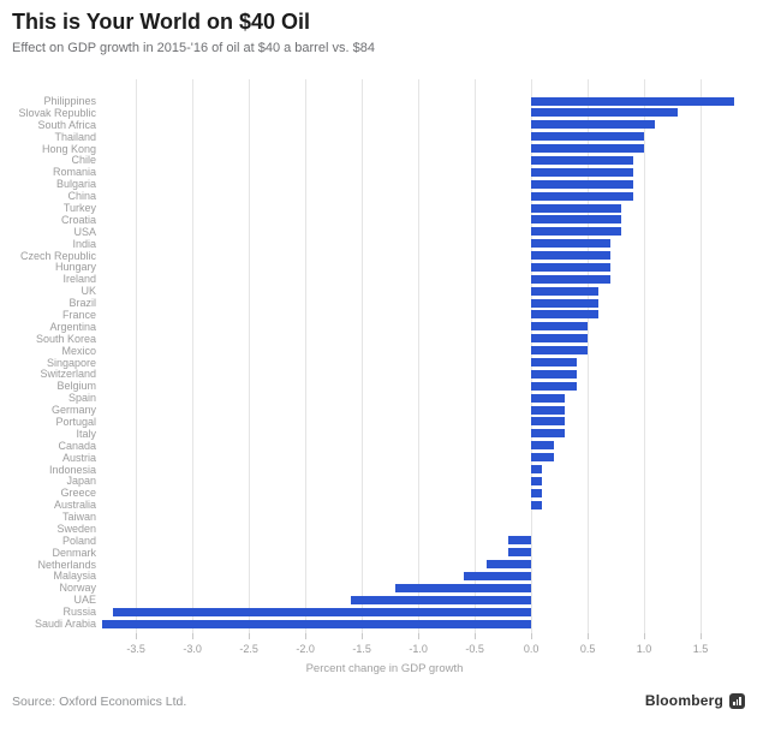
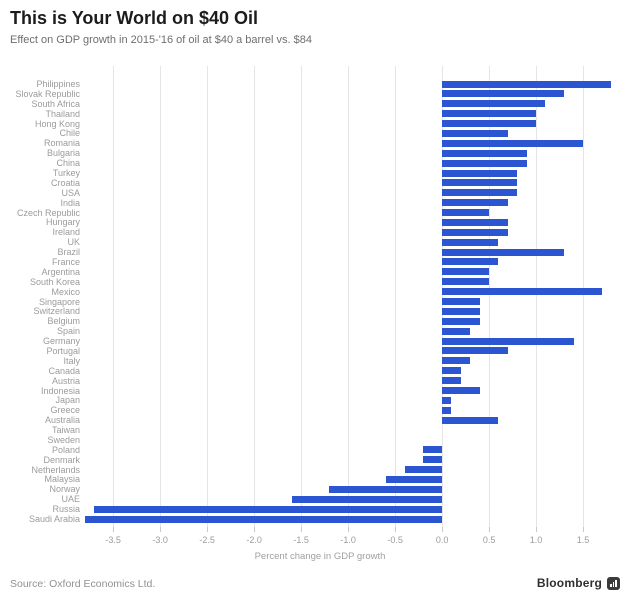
Chile: 0.9 -> 0.7
Romania: 0.9 -> 1.5
Czech Republic: 0.7 -> 0.5
Brazil: 0.6 -> 1.3
Mexico: 0.5 -> 1.7
Germany: 0.3 -> 1.4
Portugal: 0.3 -> 0.7
Indonesia: 0.1 -> 0.4
Australia: 0.1 -> 0.6
